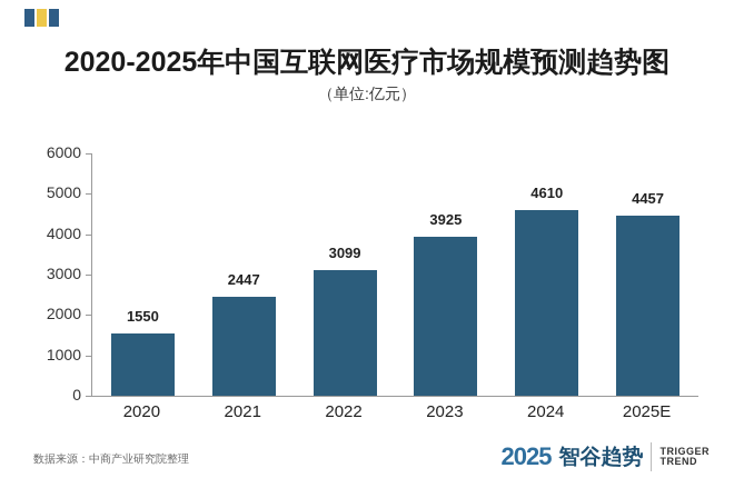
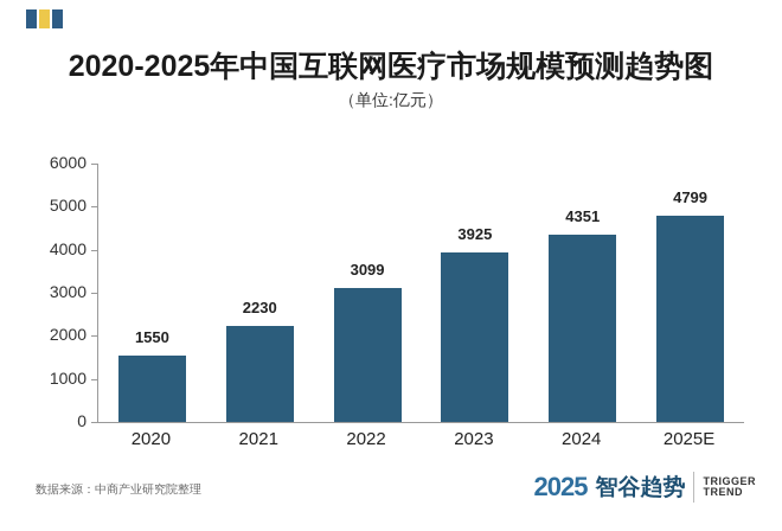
2021: 2447 -> 2230
2024: 4610 -> 4351
2025E: 4457 -> 4799
